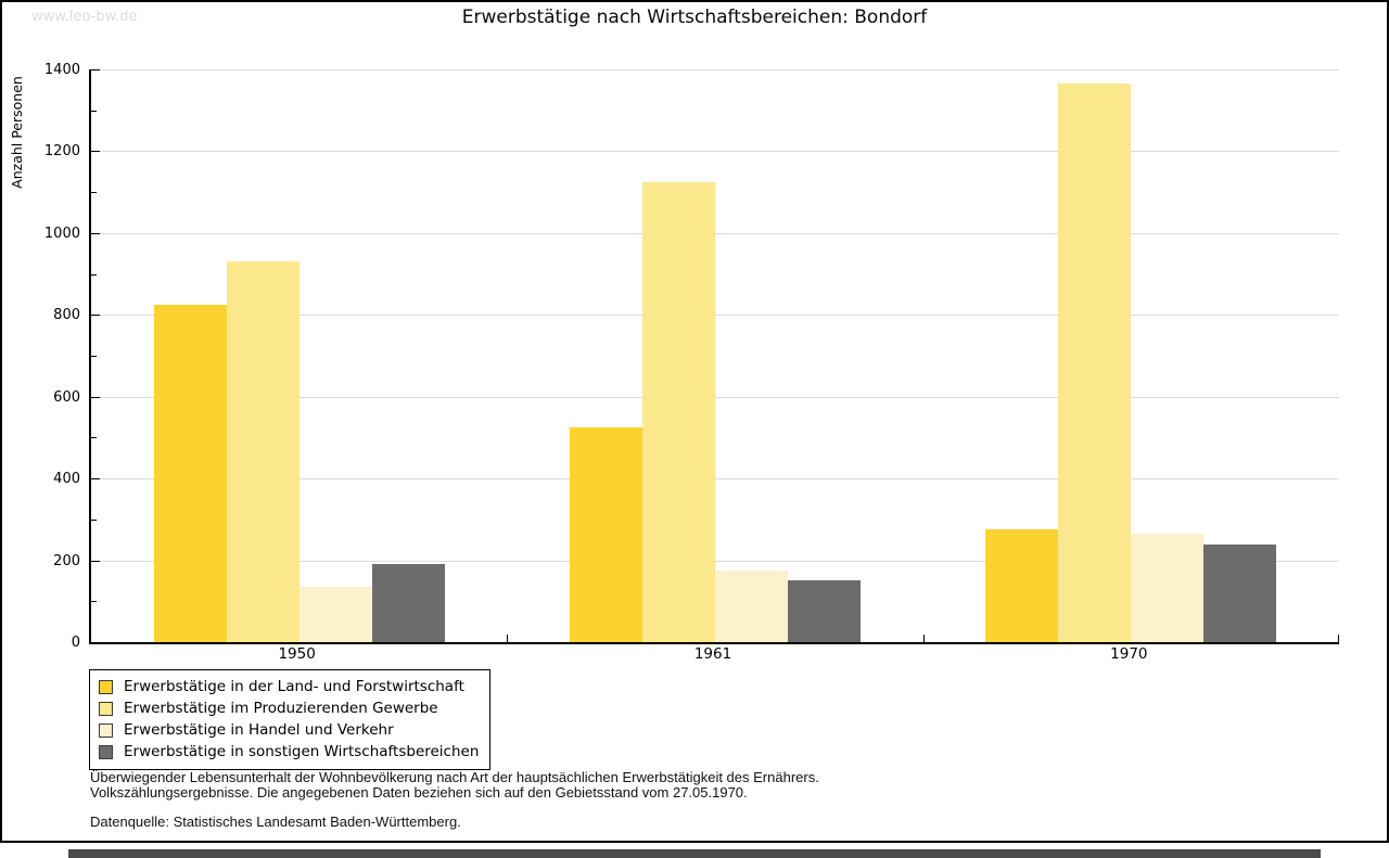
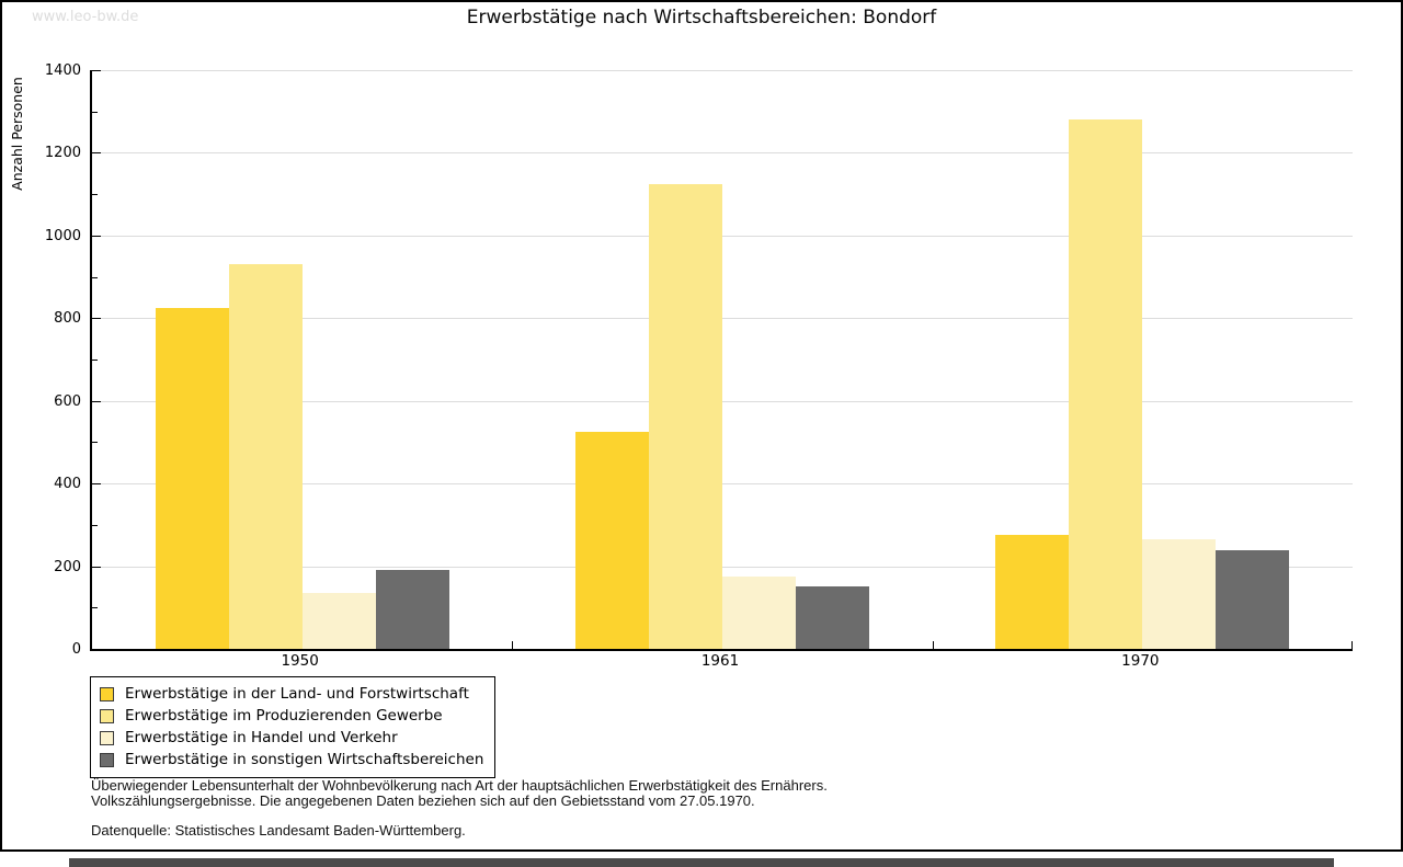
Erwerbstätige im Produzierenden Gewerbe/1970: 1360 -> 1280
